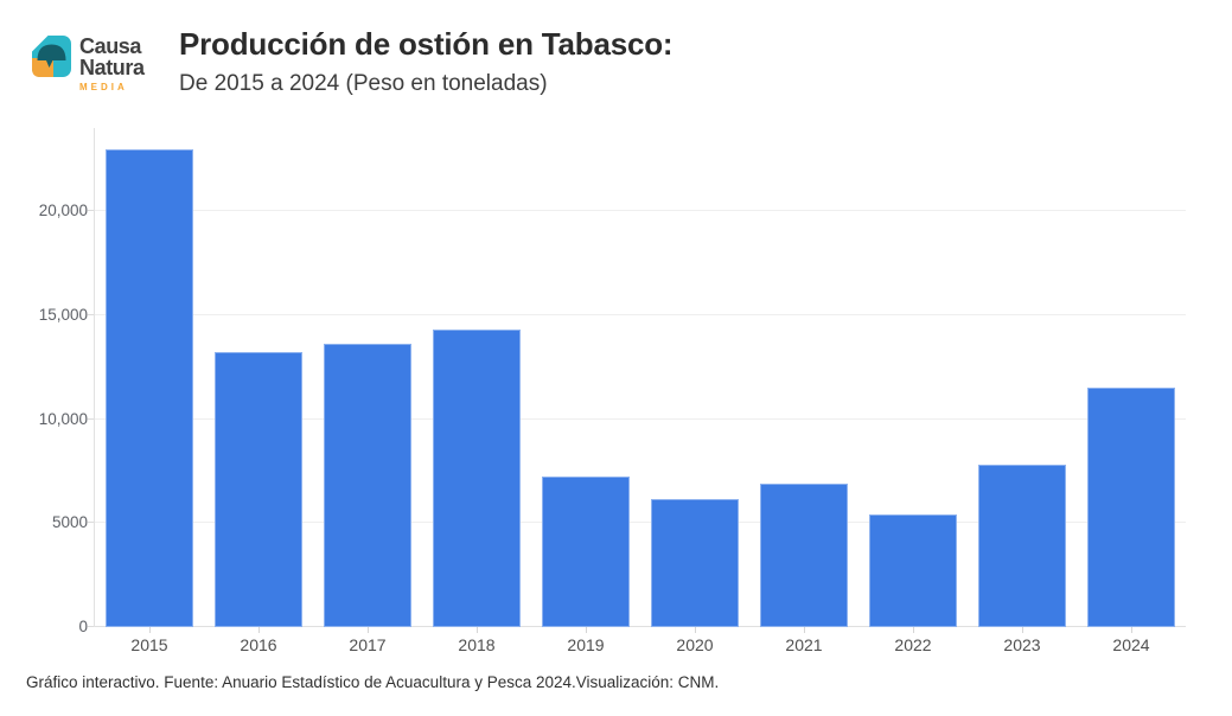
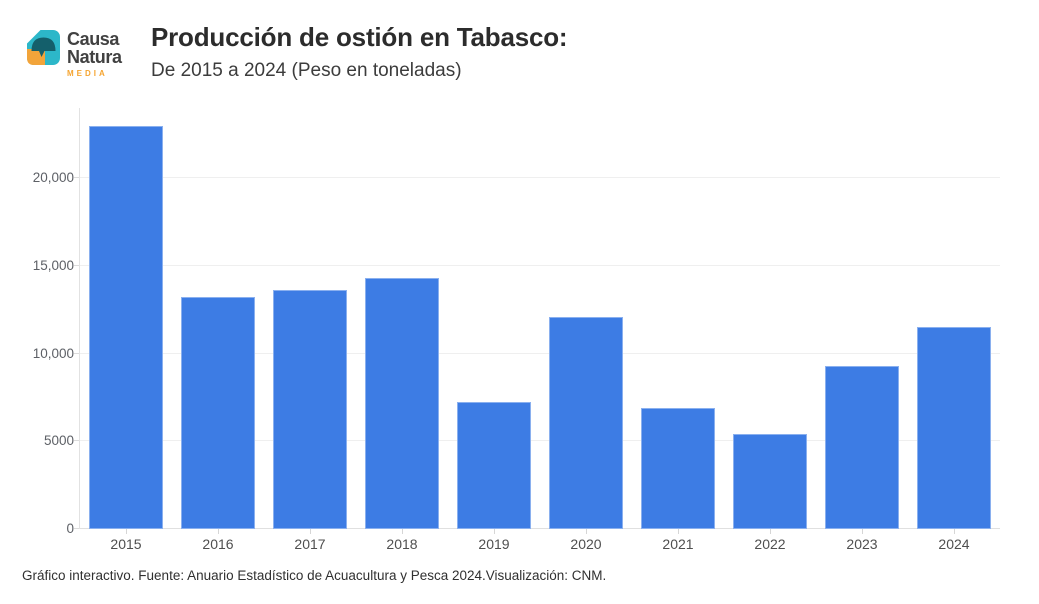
2020: 6200 -> 12100
2023: 7800 -> 9300
